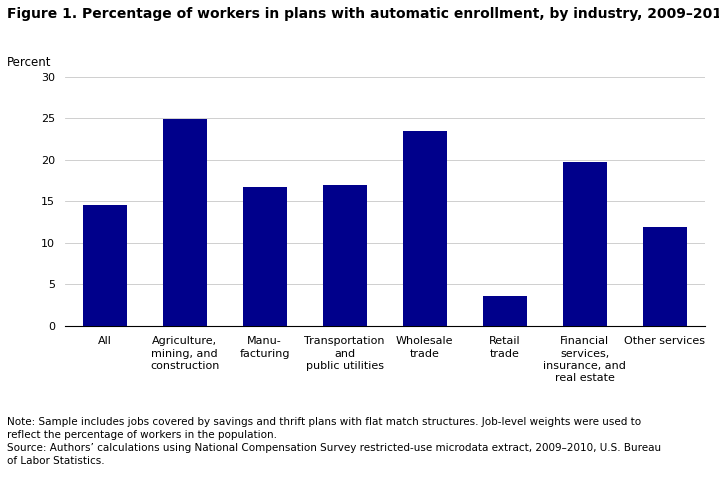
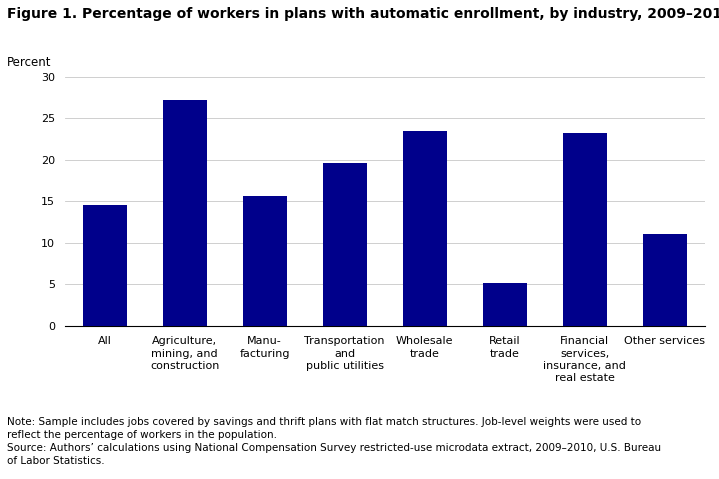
Agriculture, mining, and construction: 24.9 -> 27.2
Manu- facturing: 16.7 -> 15.6
Transportation and public utilities: 16.9 -> 19.6
Retail trade: 3.6 -> 5.2
Financial services, insurance, and real estate: 19.7 -> 23.2
Other services: 11.9 -> 11.0
